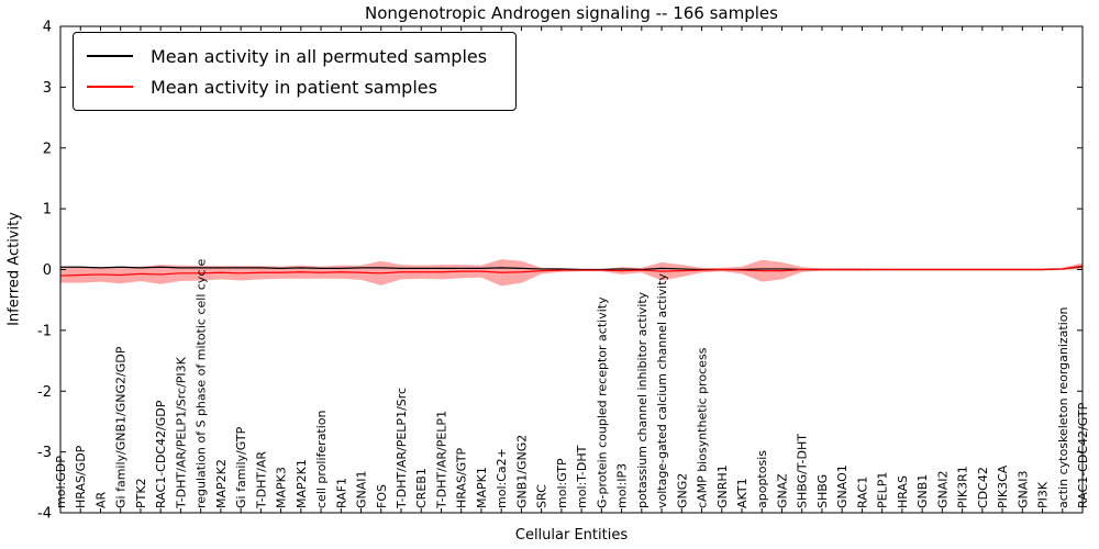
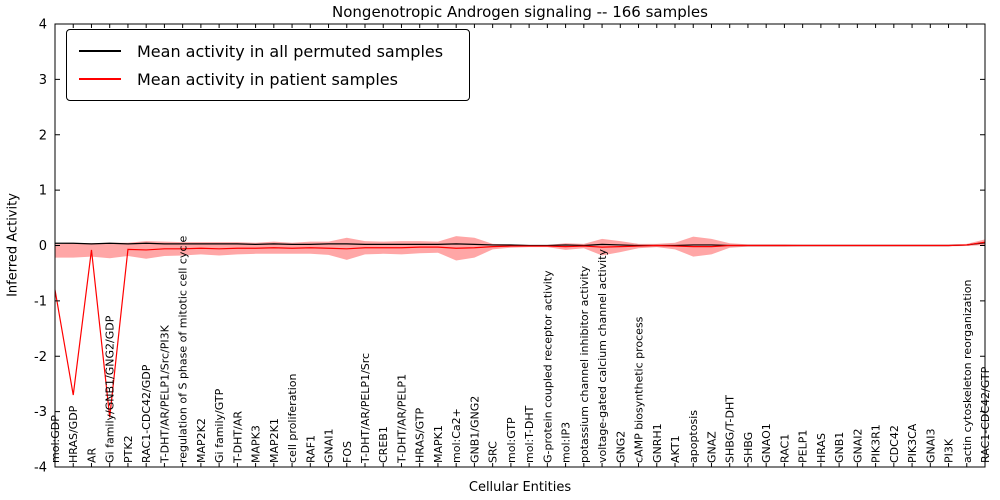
Mean activity in patient samples/mol:GDP: -0.1 -> -0.8
Mean activity in patient samples/HRAS/GDP: -0.1 -> -2.7
Mean activity in patient samples/Gi family/GNB1/GNG2/GDP: -0.1 -> -3.1
